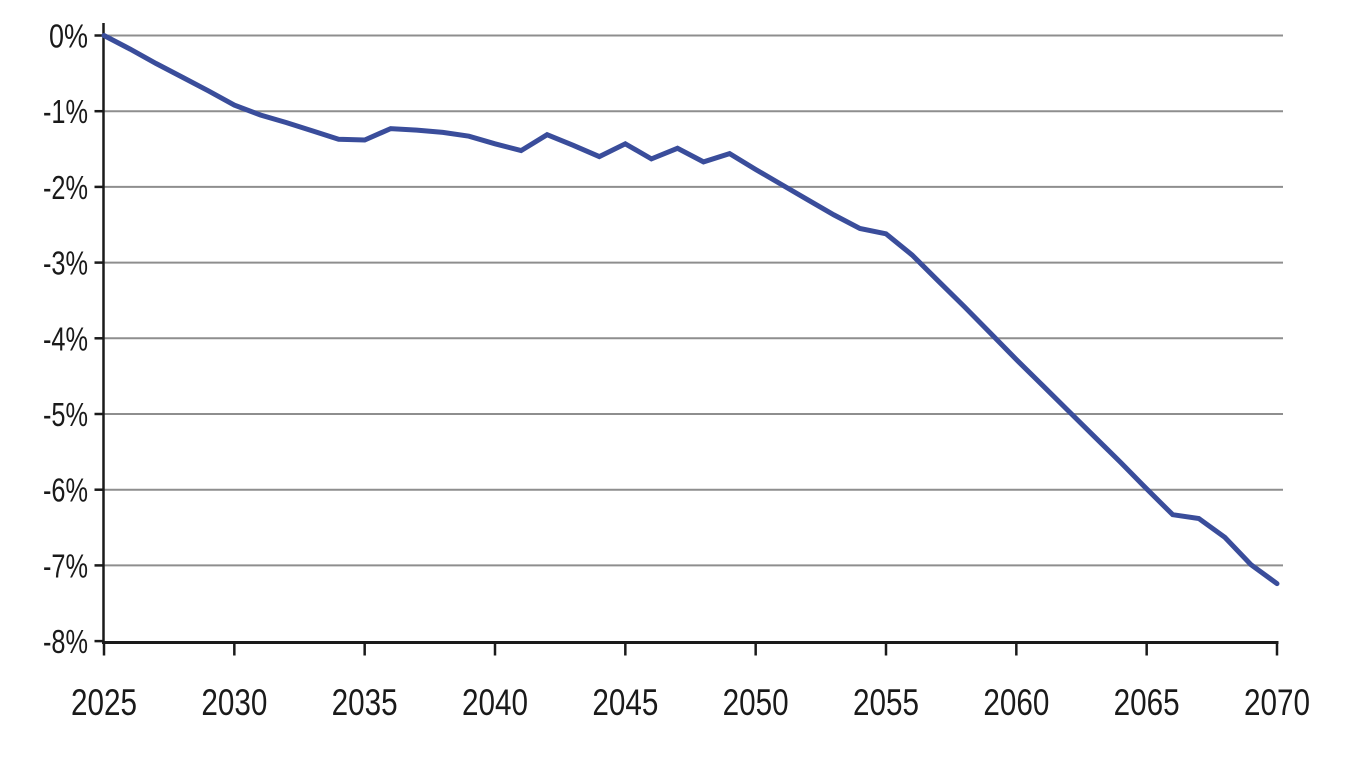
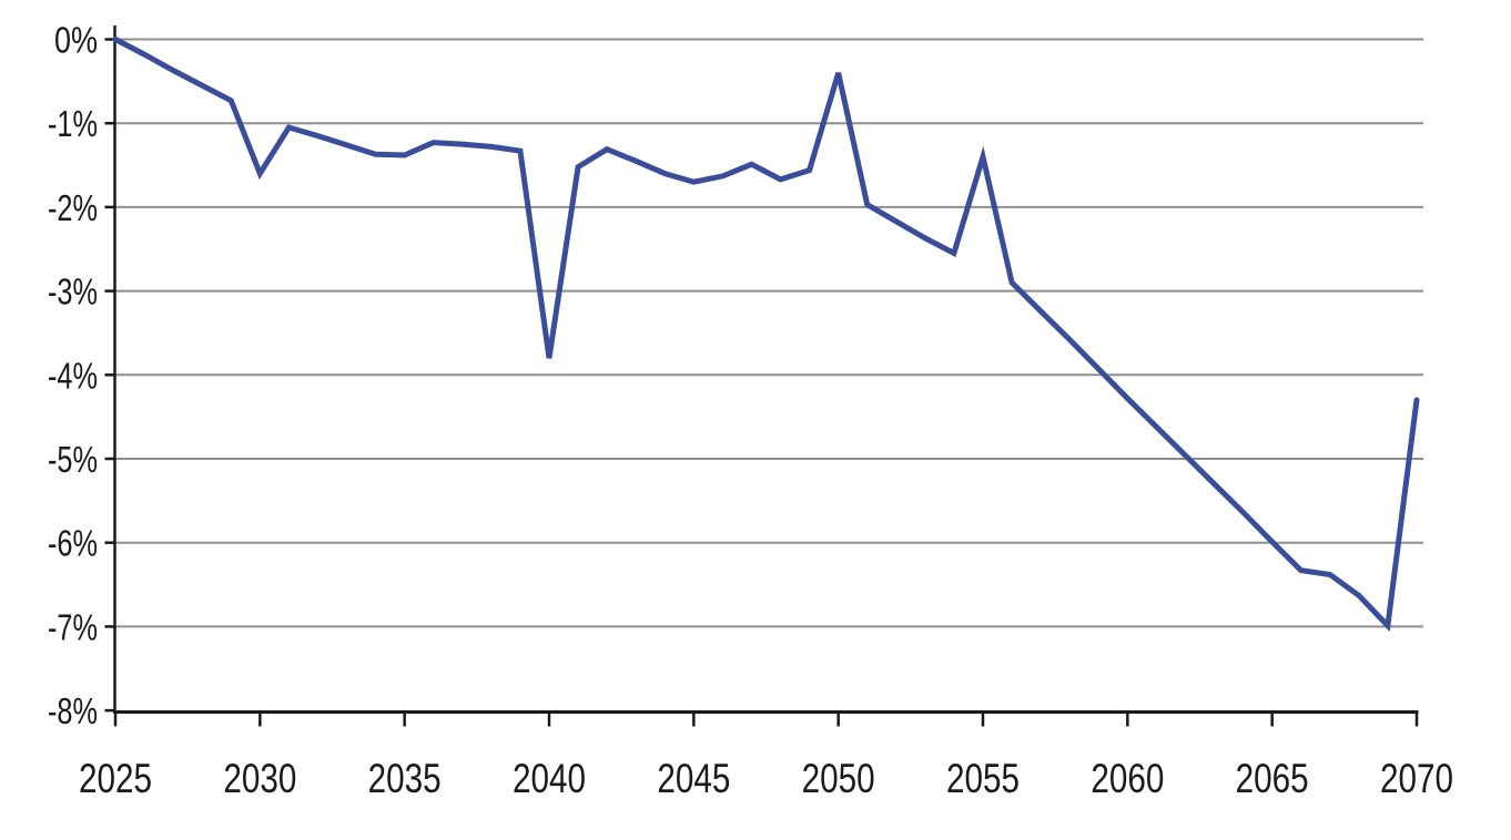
2030: -0.9% -> -1.6%
2040: -1.4% -> -3.8%
2045: -1.4% -> -1.7%
2050: -1.8% -> -0.4%
2055: -2.6% -> -1.4%
2070: -7.2% -> -4.3%
